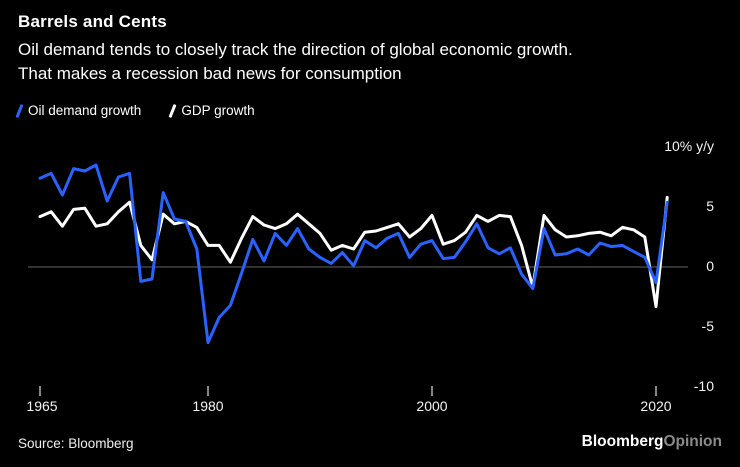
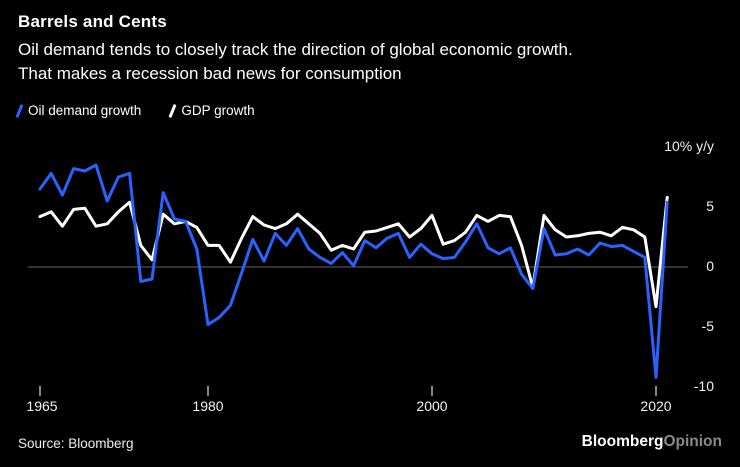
Oil demand growth/1965: 7.4 -> 6.5
Oil demand growth/1980: -6.3 -> -4.8
Oil demand growth/2000: 2.2 -> 1.1
Oil demand growth/2020: -1.3 -> -9.2
